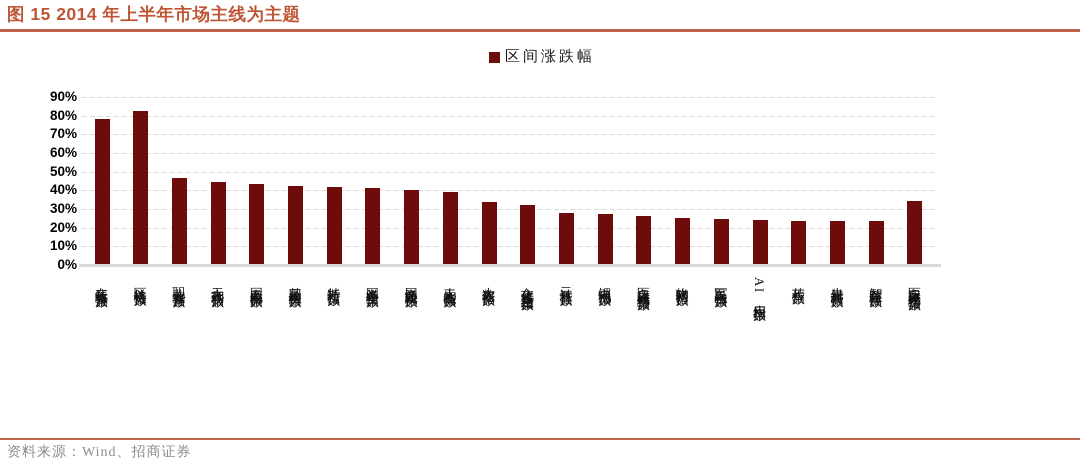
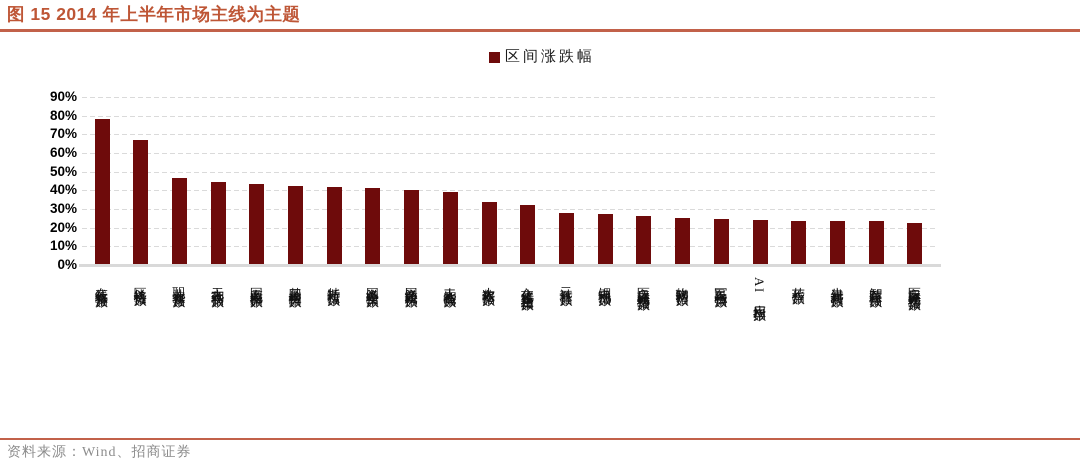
区块链指数: 82% -> 66%
医疗服务精选指数: 34% -> 22%
